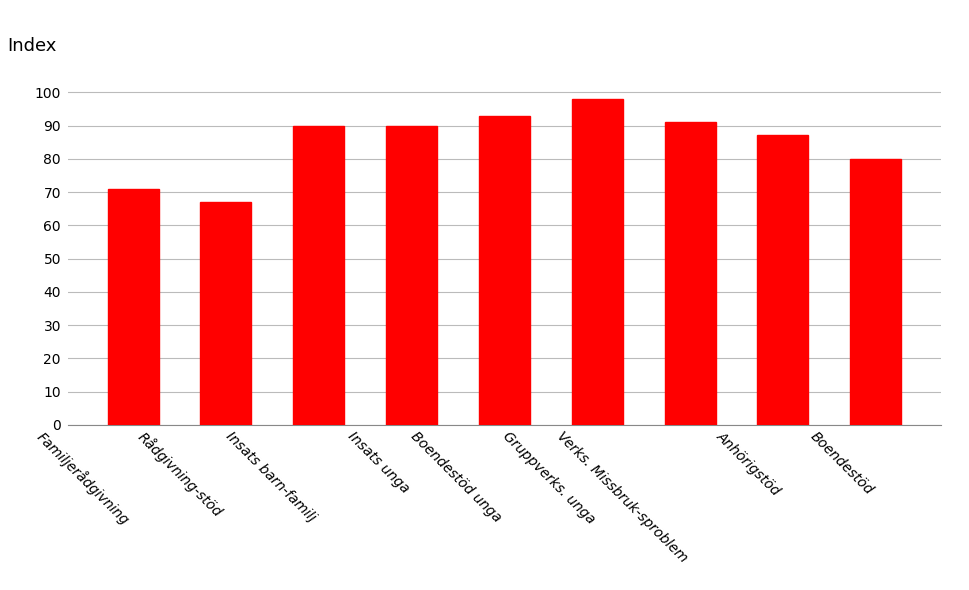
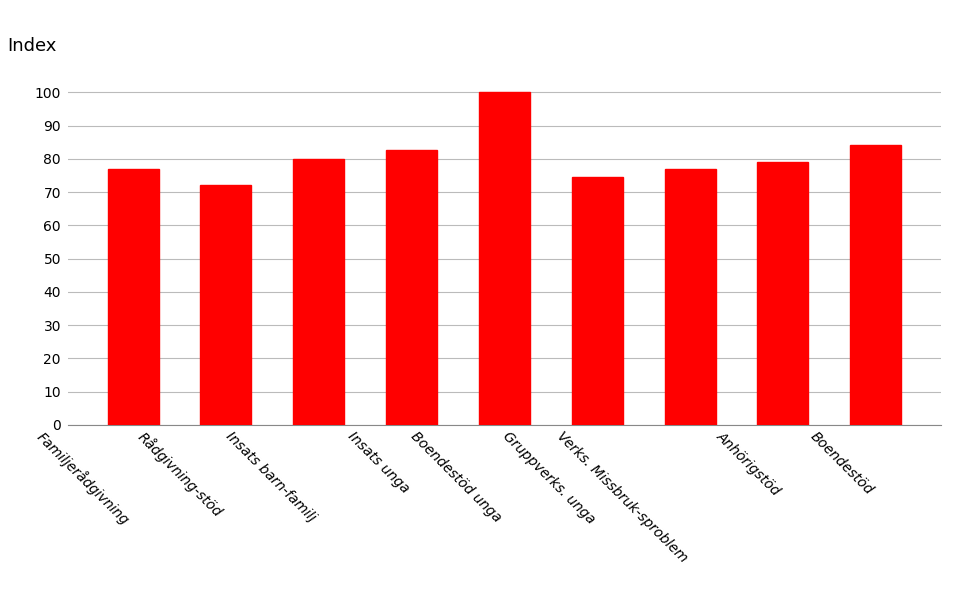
Familjerådgivning: 71.0 -> 77.0
Rådgivning-stöd: 67.0 -> 72.0
Insats barn-familj: 90.0 -> 80.0
Insats unga: 90.0 -> 82.5
Boendestöd unga: 93.0 -> 100.0
Gruppverks. unga: 98.0 -> 74.5
Verks. Missbruk-sproblem: 91.0 -> 77.0
Anhörigstöd: 87.0 -> 79.0
Boendestöd: 80.0 -> 84.0
